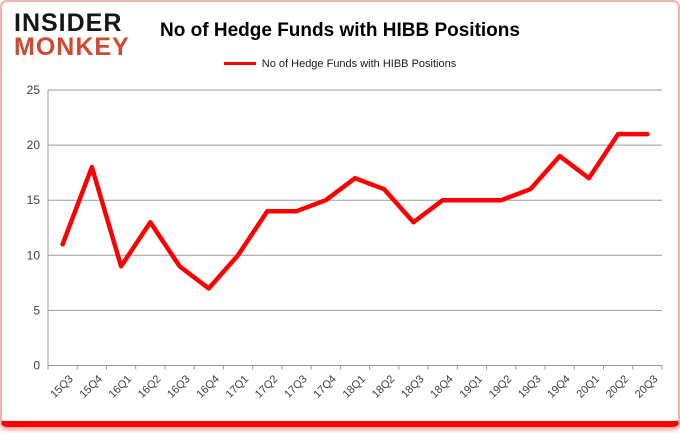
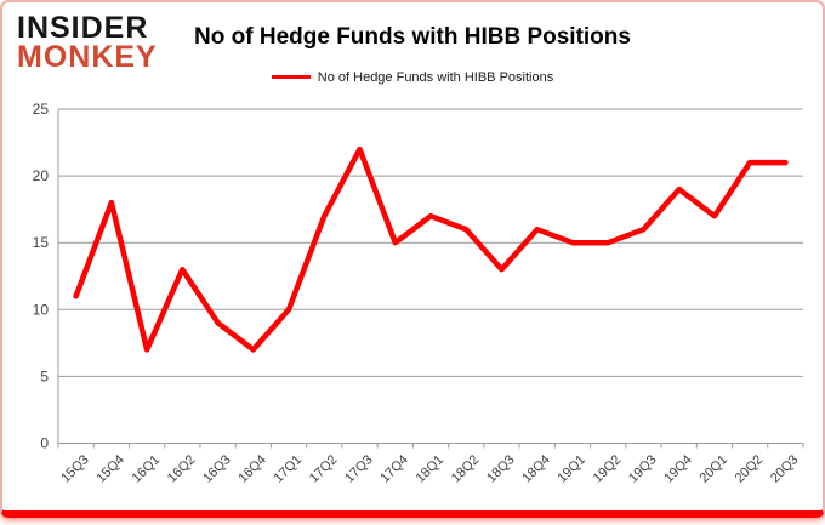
16Q1: 9 -> 7
17Q2: 14 -> 17
17Q3: 14 -> 22
18Q4: 15 -> 16
